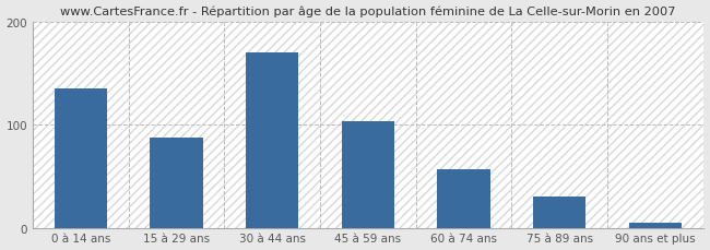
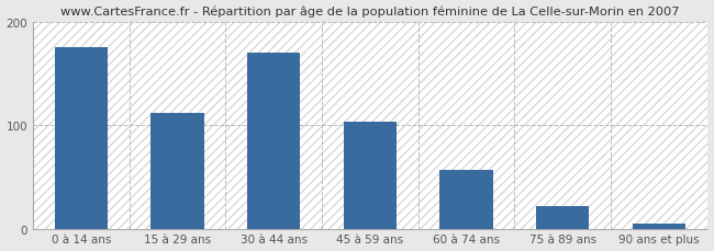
0 à 14 ans: 135 -> 176
15 à 29 ans: 88 -> 112
75 à 89 ans: 30 -> 22
